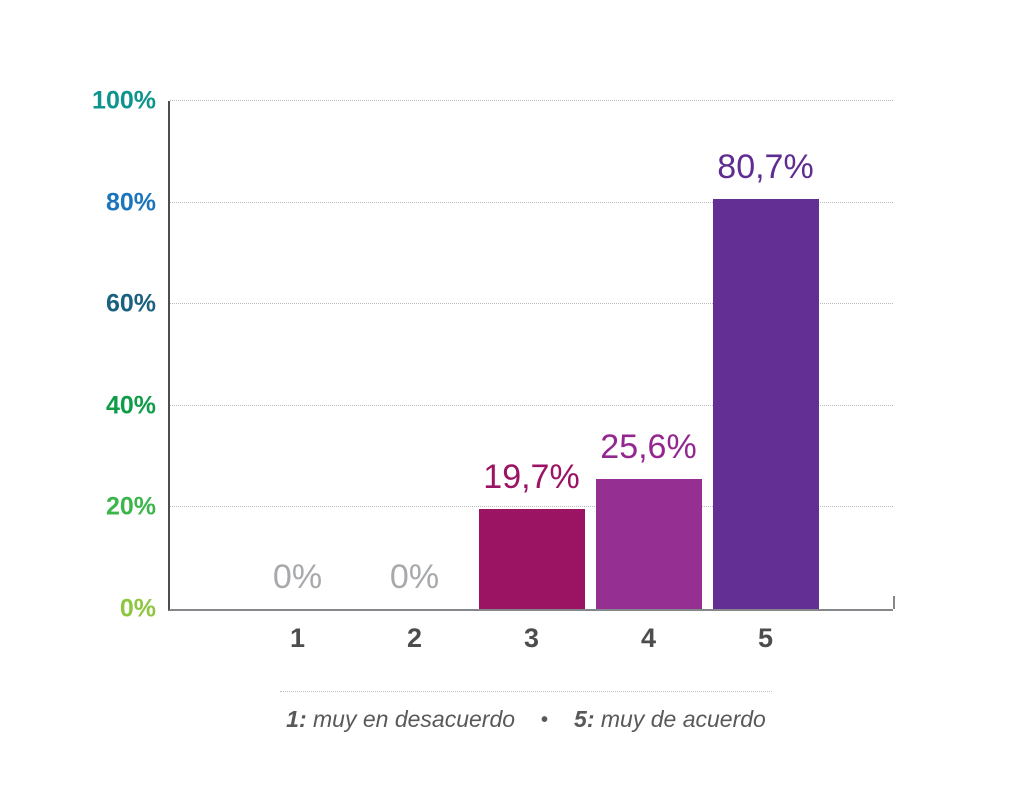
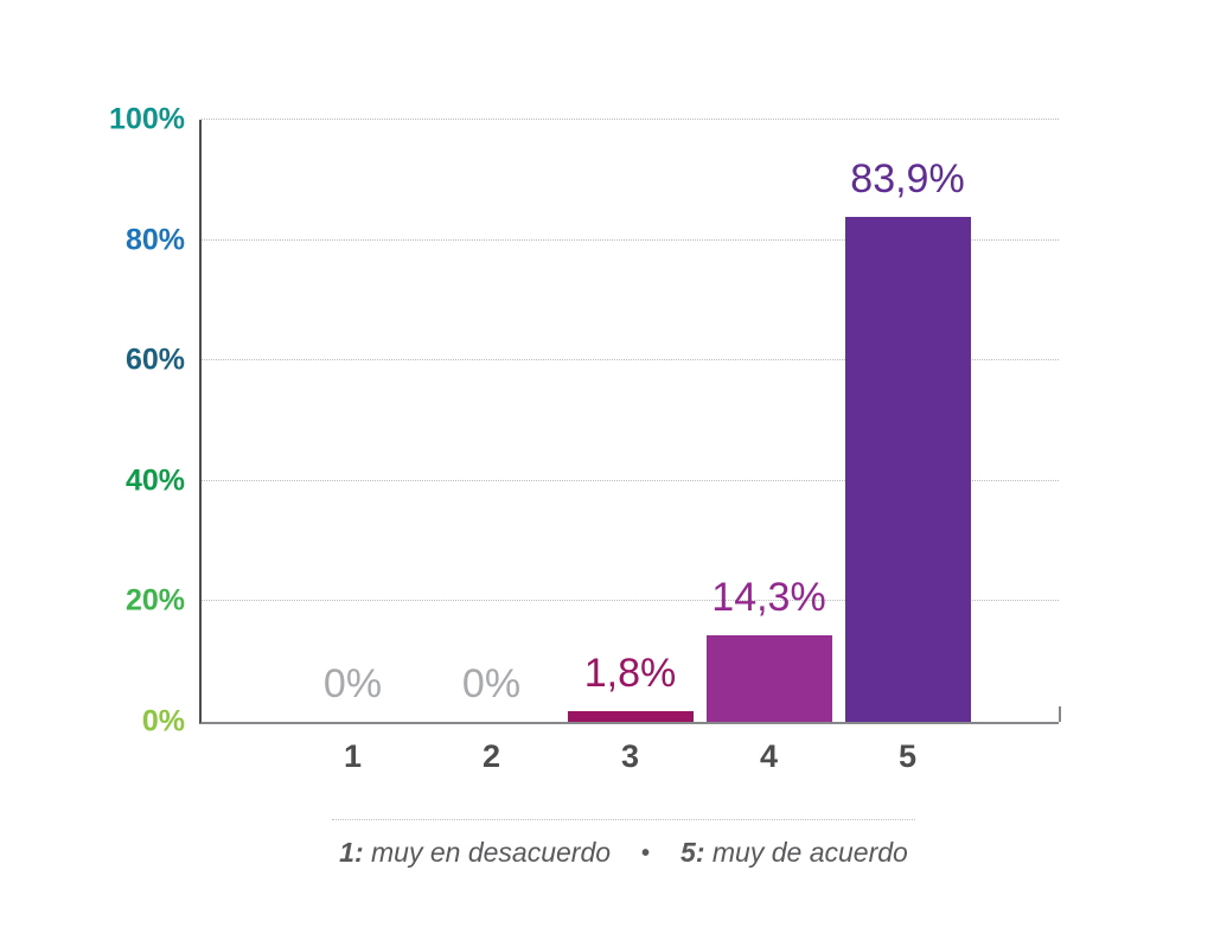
3: 19,7% -> 1,8%
4: 25,6% -> 14,3%
5: 80,7% -> 83,9%
